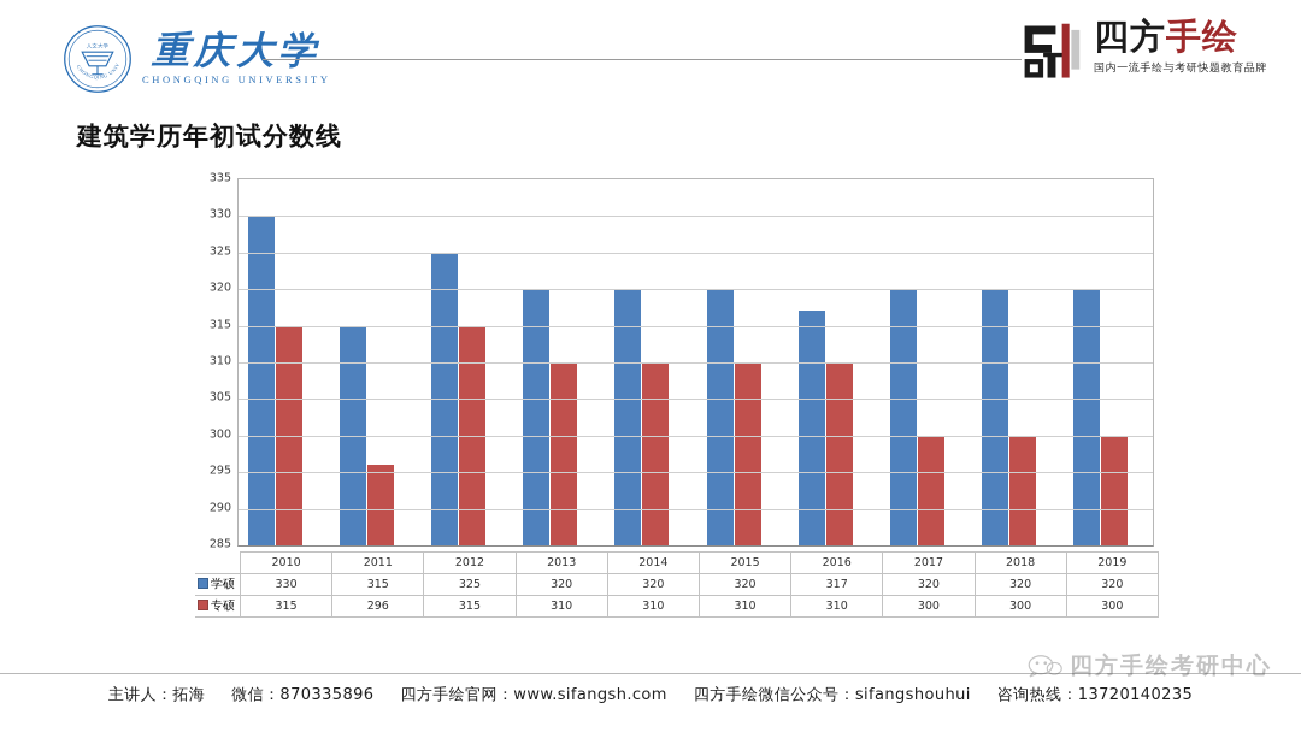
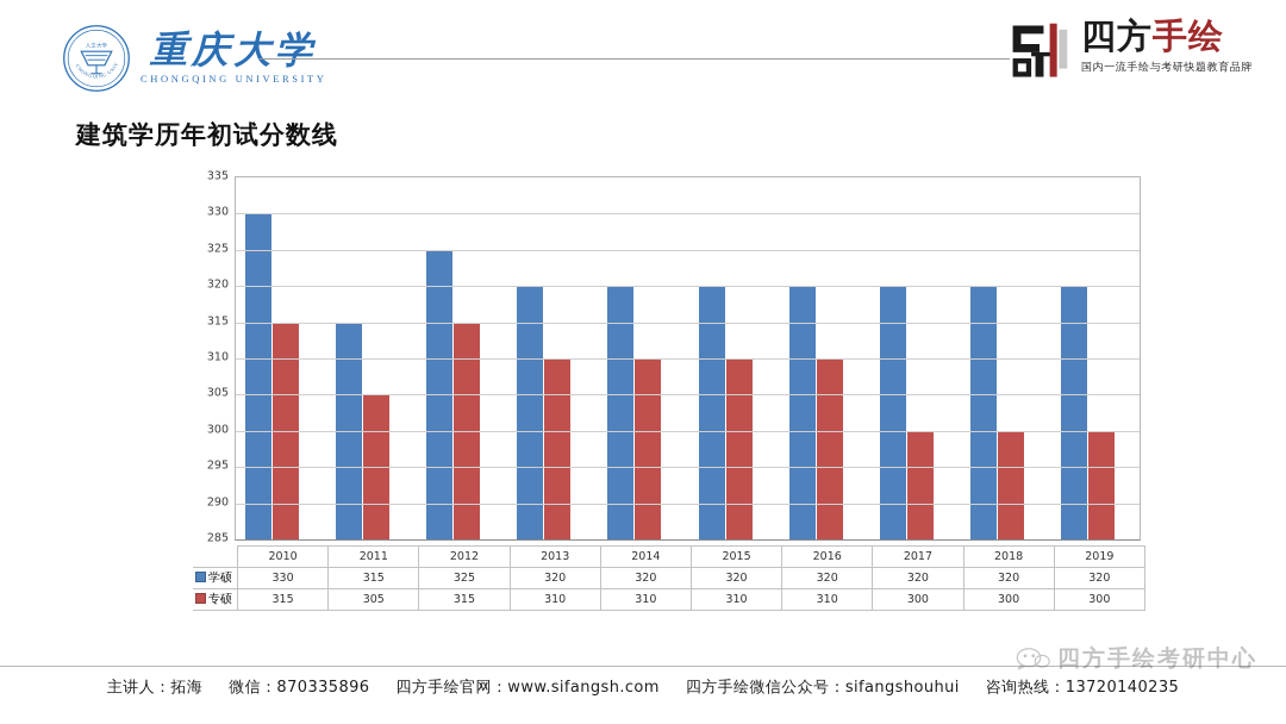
专硕/2011: 296 -> 305
学硕/2016: 317 -> 320
